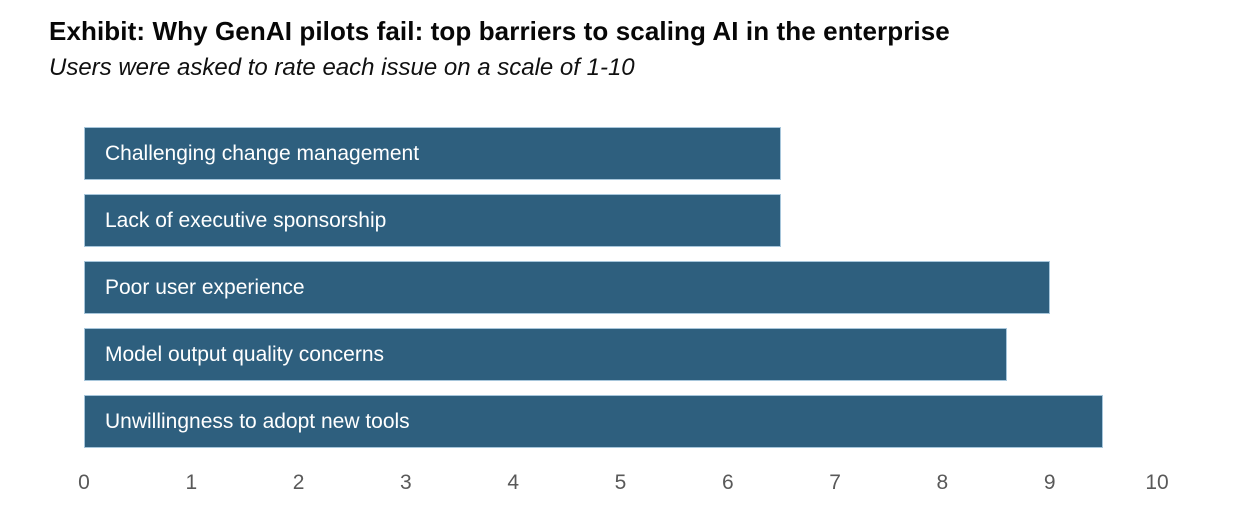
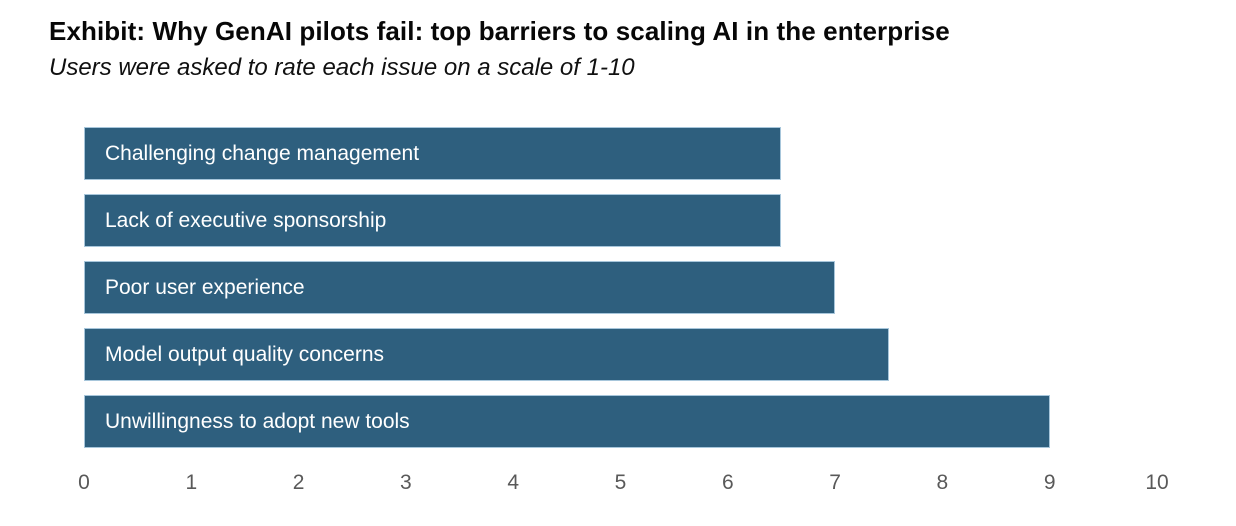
Poor user experience: 9.0 -> 7.0
Model output quality concerns: 8.6 -> 7.5
Unwillingness to adopt new tools: 9.5 -> 9.0
